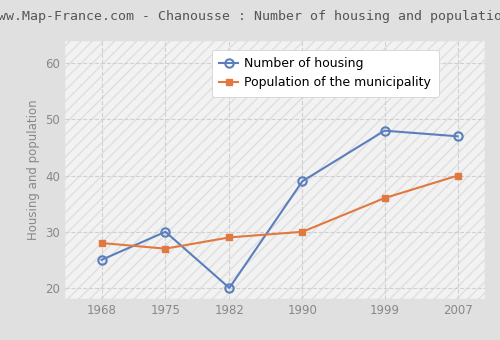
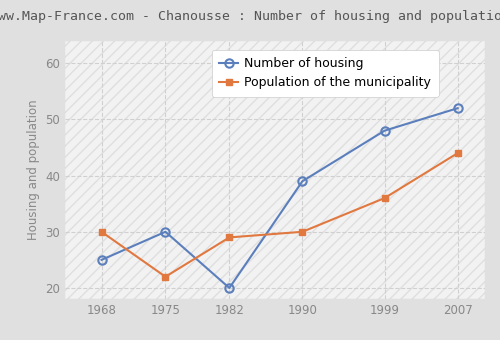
Population of the municipality/1968: 28 -> 30
Population of the municipality/1975: 27 -> 22
Number of housing/2007: 47 -> 52
Population of the municipality/2007: 40 -> 44
